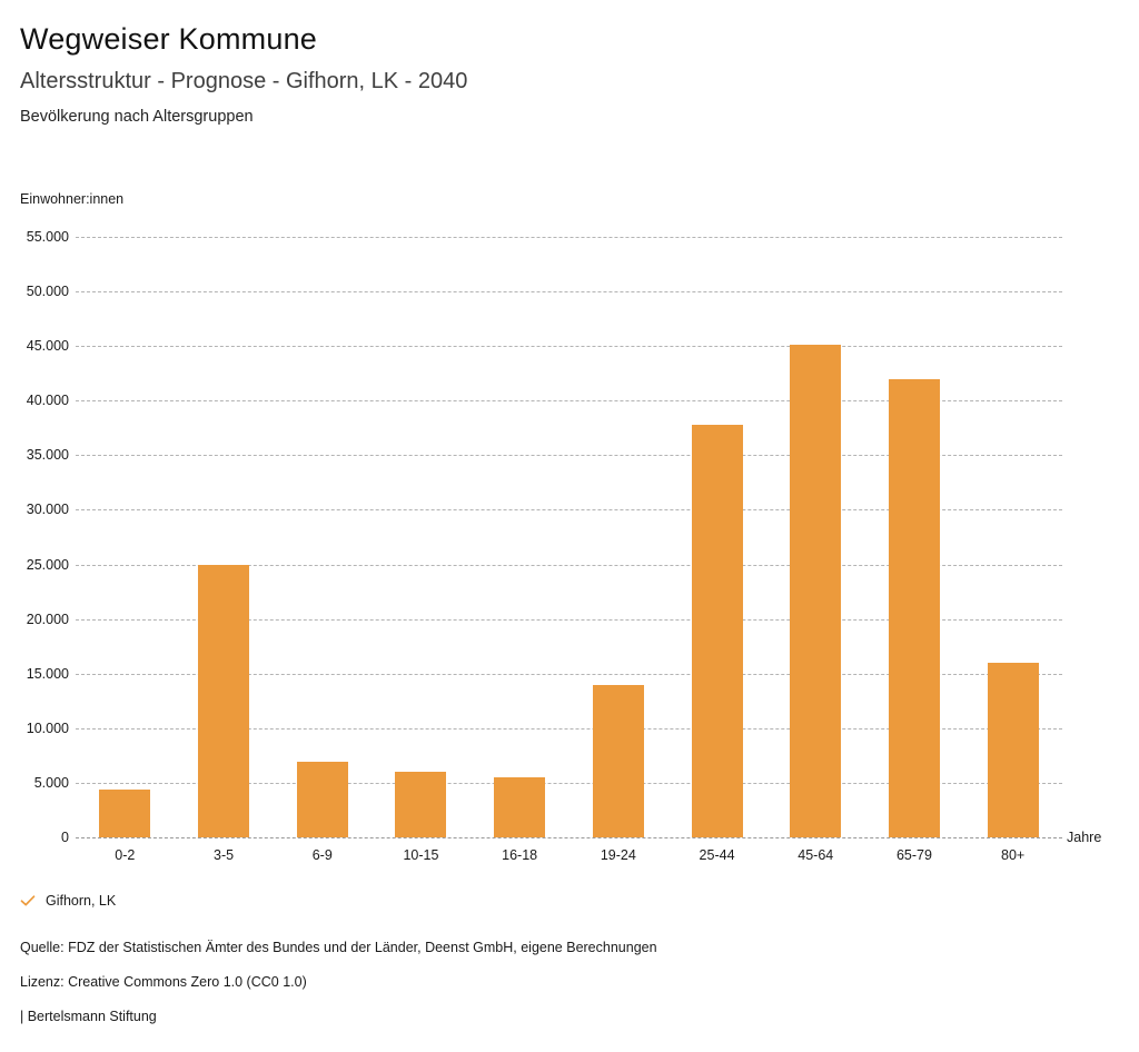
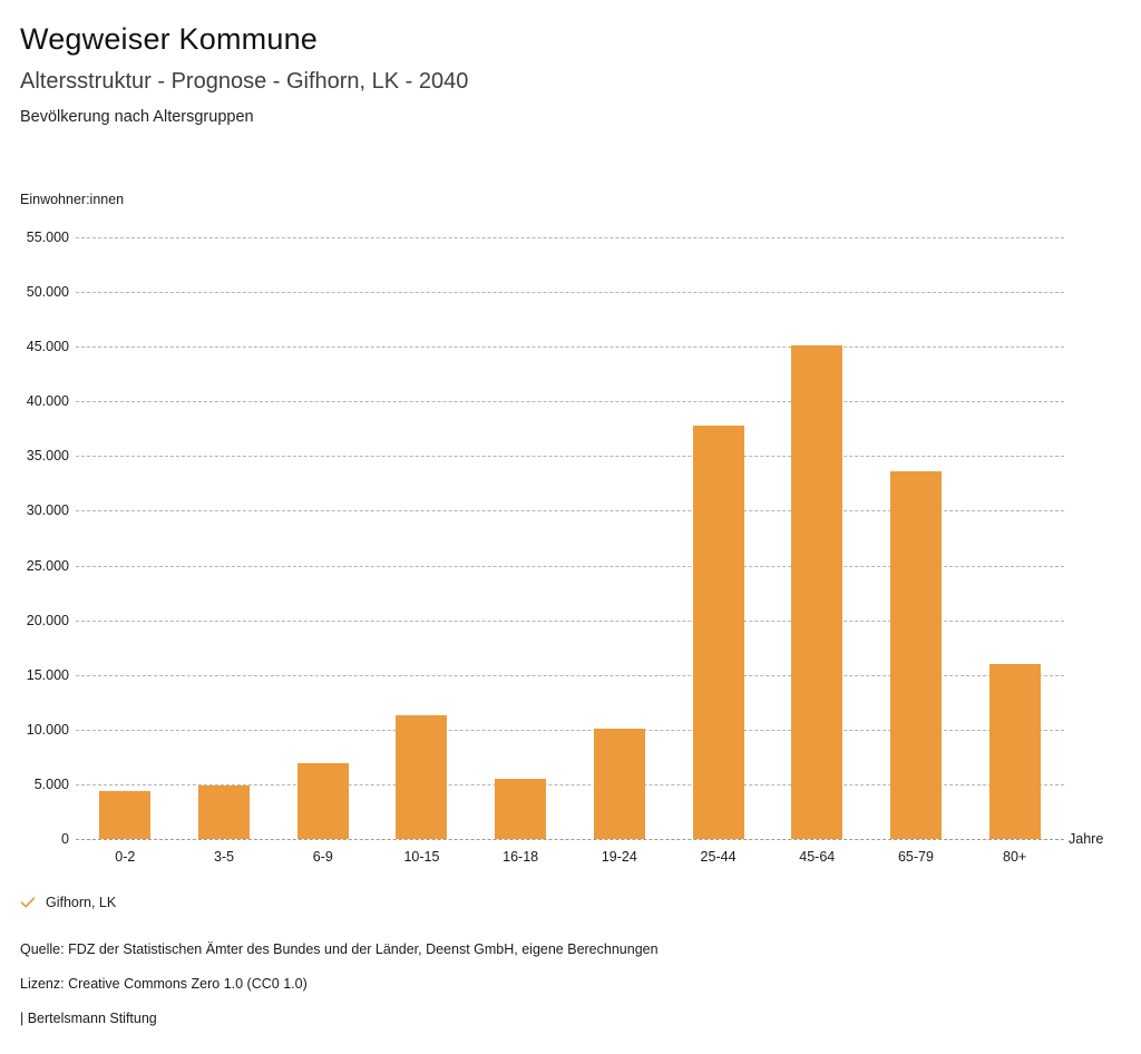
3-5: 25000 -> 5000
10-15: 6000 -> 11000
19-24: 14000 -> 10000
65-79: 42000 -> 34000
